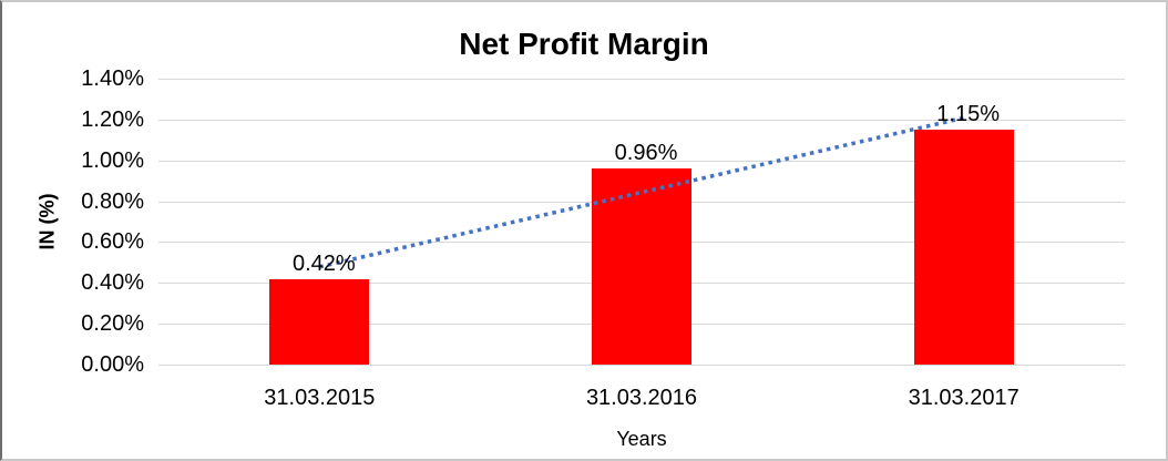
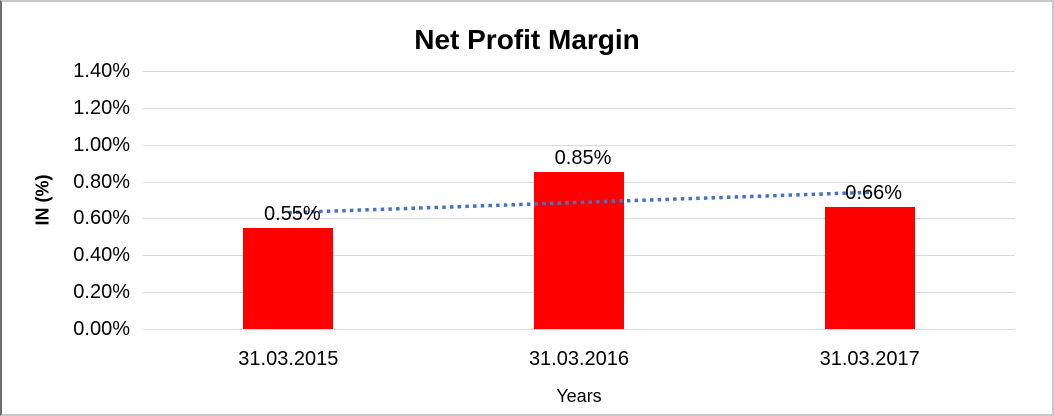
31.03.2015: 0.42% -> 0.55%
31.03.2016: 0.96% -> 0.85%
31.03.2017: 1.15% -> 0.66%
